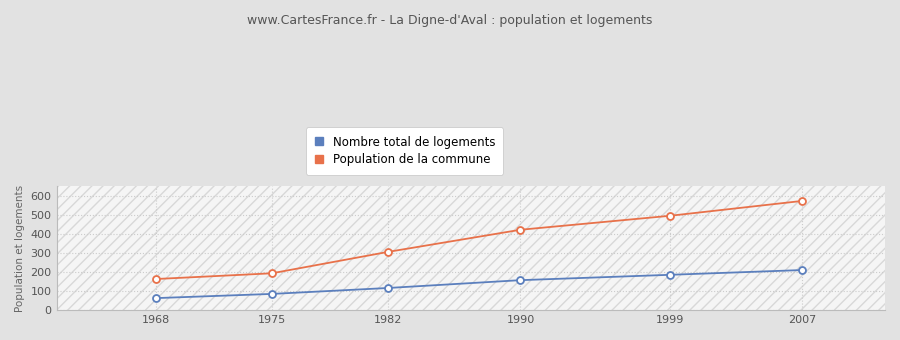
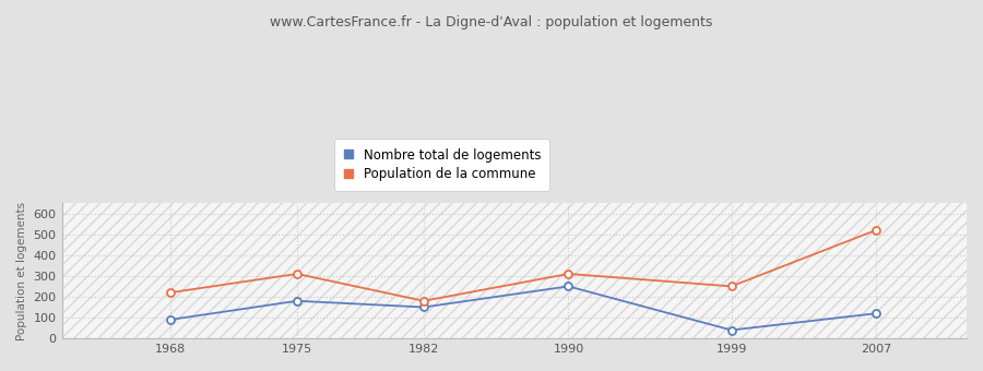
Nombre total de logements/1968: 60 -> 90
Population de la commune/1968: 160 -> 220
Nombre total de logements/1975: 80 -> 180
Population de la commune/1975: 190 -> 310
Nombre total de logements/1982: 120 -> 150
Population de la commune/1982: 300 -> 180
Nombre total de logements/1990: 160 -> 250
Population de la commune/1990: 420 -> 310
Nombre total de logements/1999: 180 -> 40
Population de la commune/1999: 490 -> 250
Nombre total de logements/2007: 210 -> 120
Population de la commune/2007: 570 -> 520
